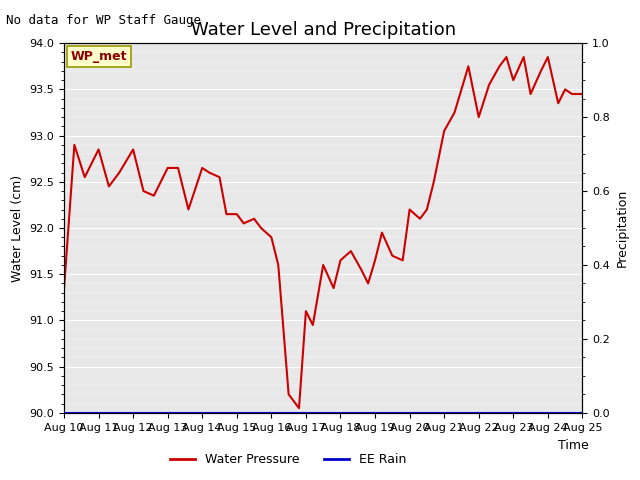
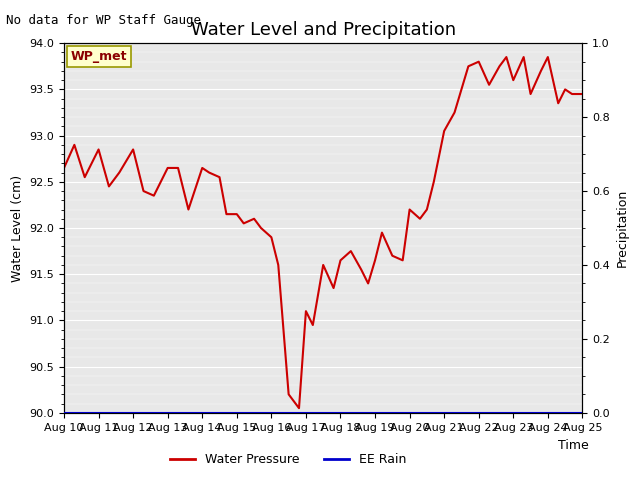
Aug 10: 91.34 -> 92.65
Aug 22: 93.20 -> 93.80
